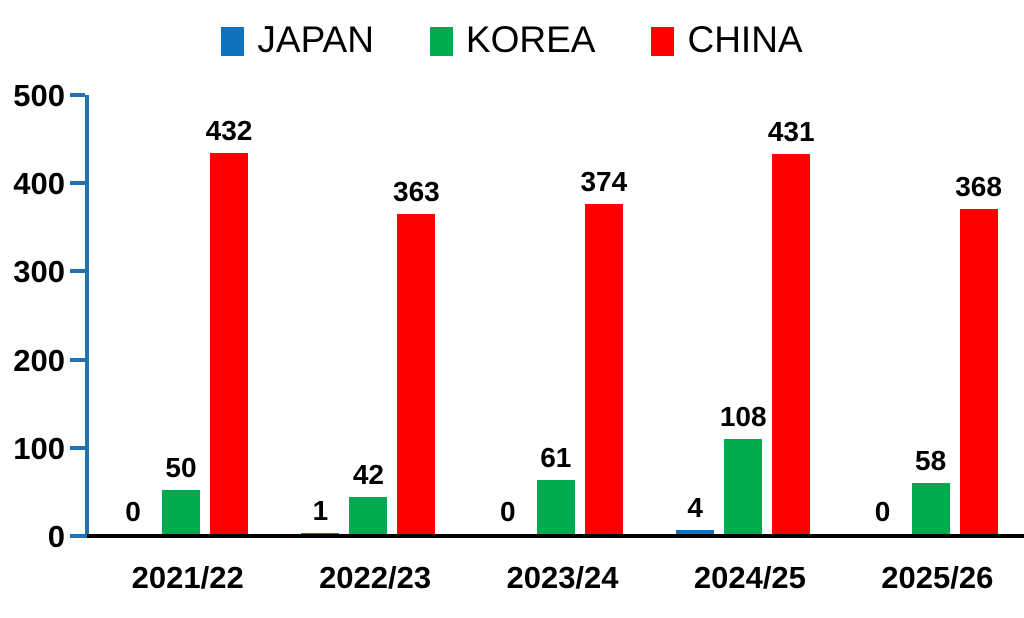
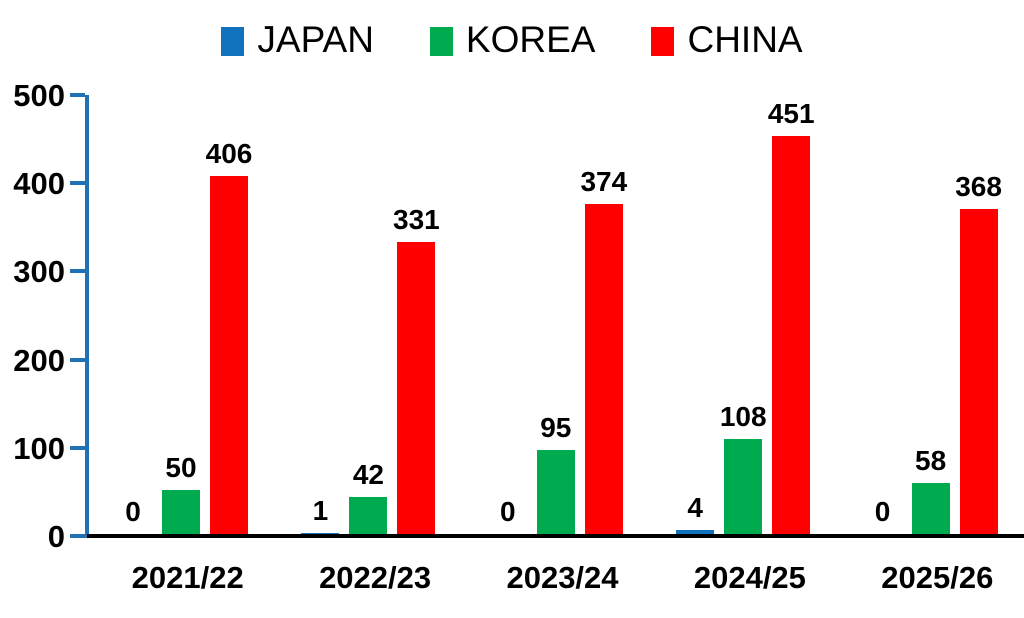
CHINA/2021/22: 432 -> 406
CHINA/2022/23: 363 -> 331
KOREA/2023/24: 61 -> 95
CHINA/2024/25: 431 -> 451
